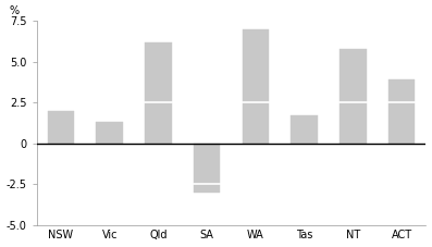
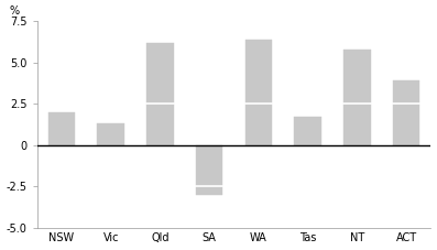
WA: 7.0 -> 6.4
